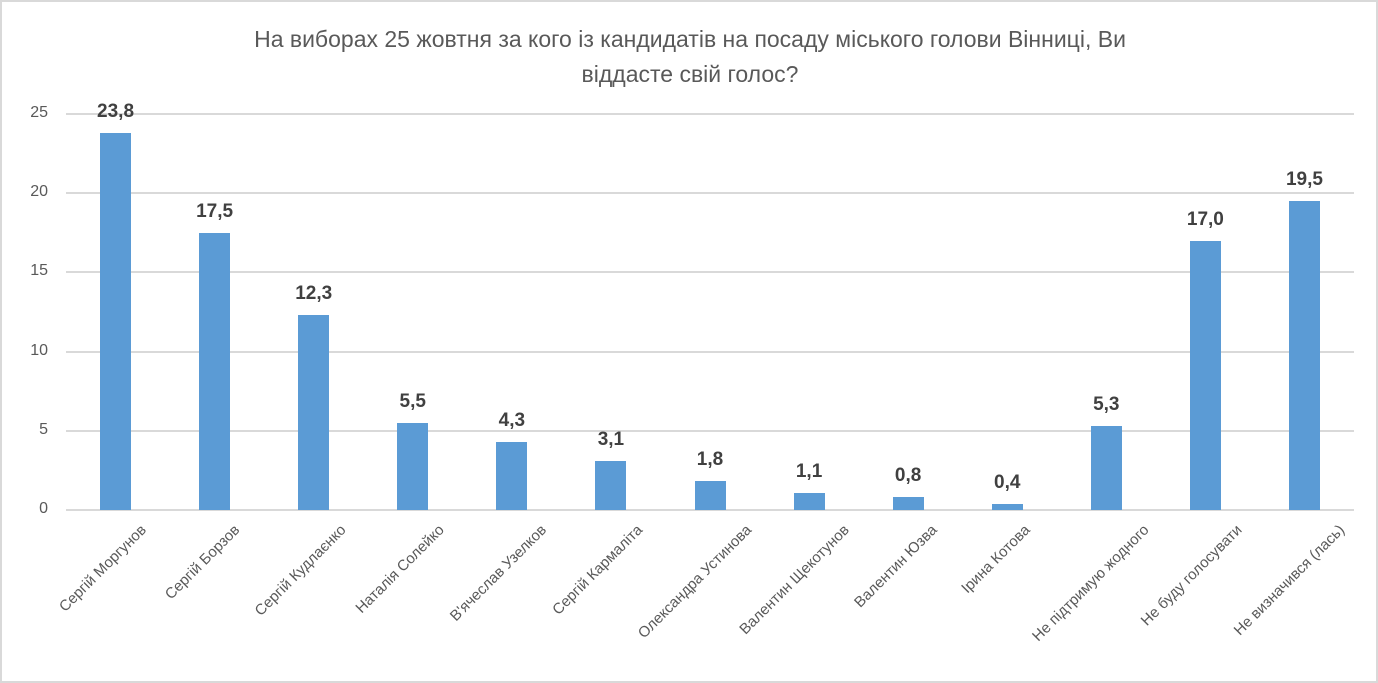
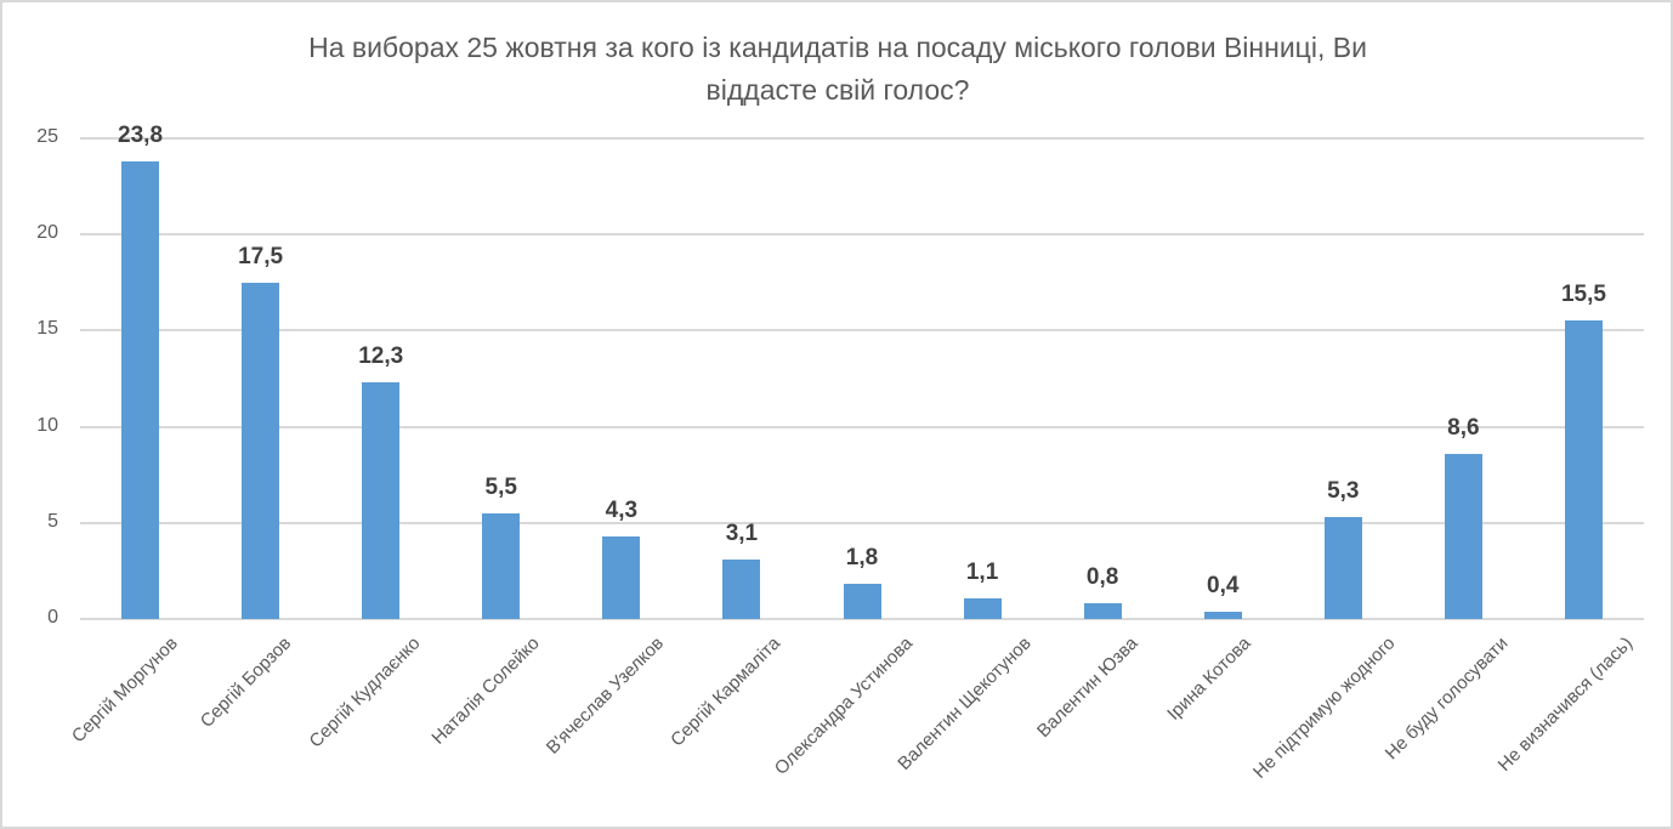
Не буду голосувати: 17,0 -> 8,6
Не визначився (лась): 19,5 -> 15,5
